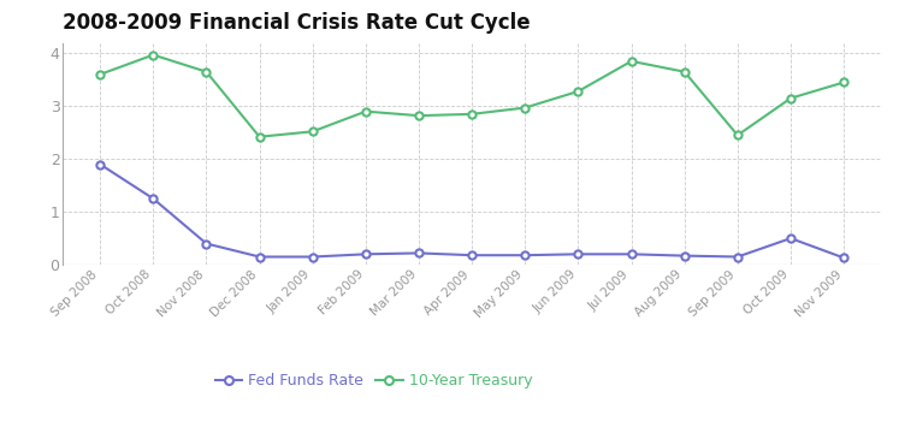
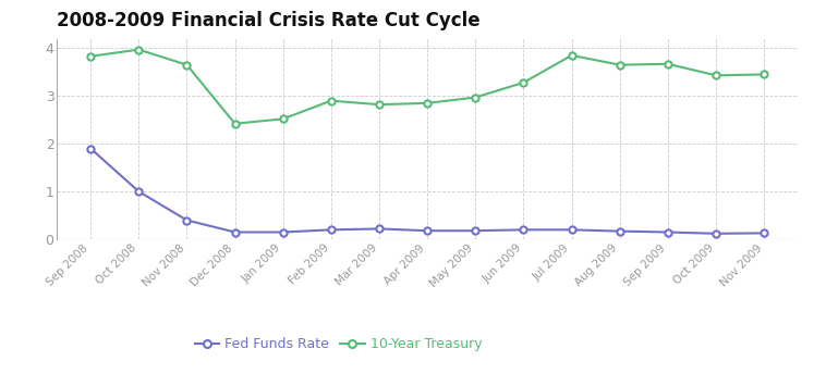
10-Year Treasury/Sep 2008: 3.60 -> 3.83
Fed Funds Rate/Oct 2008: 1.25 -> 1.00
10-Year Treasury/Sep 2009: 2.45 -> 3.67
Fed Funds Rate/Oct 2009: 0.50 -> 0.12
10-Year Treasury/Oct 2009: 3.15 -> 3.43
